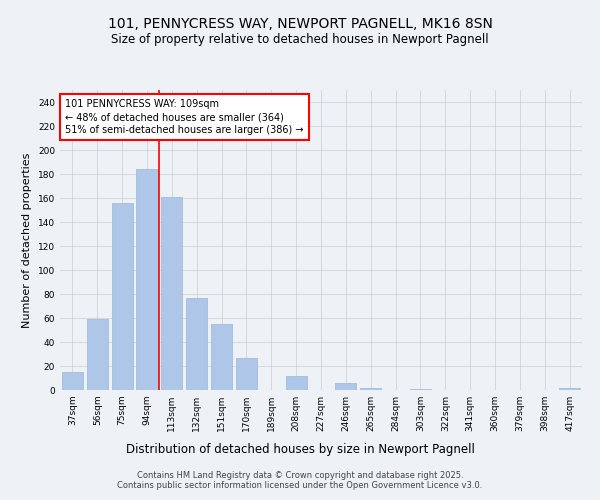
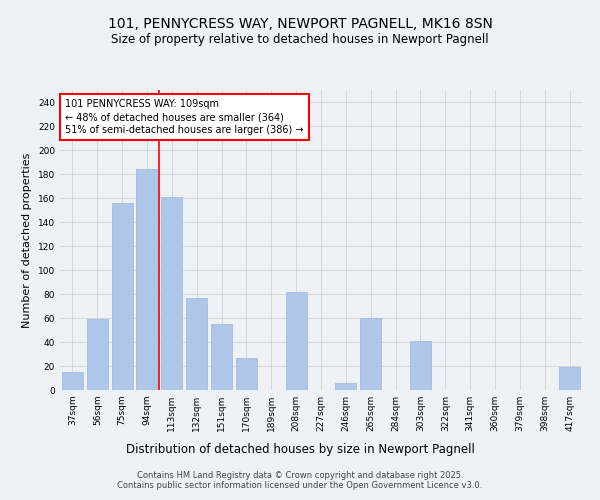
208sqm: 12 -> 82
265sqm: 2 -> 60
303sqm: 1 -> 41
417sqm: 2 -> 19
